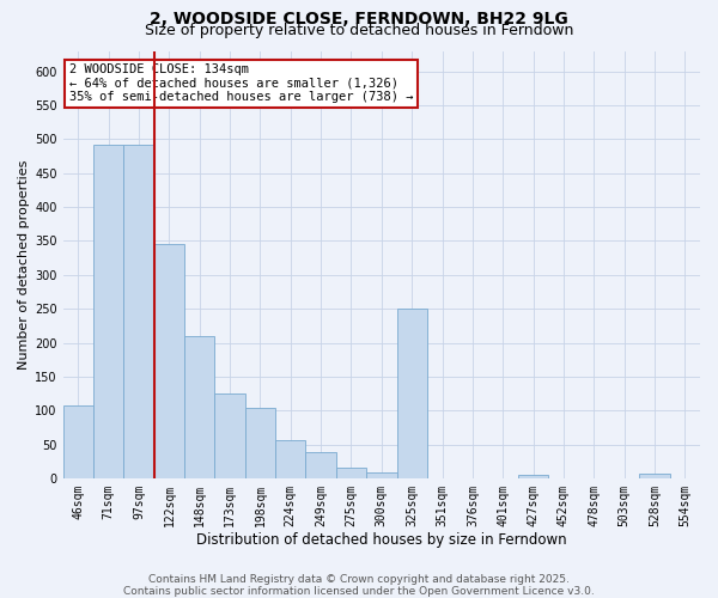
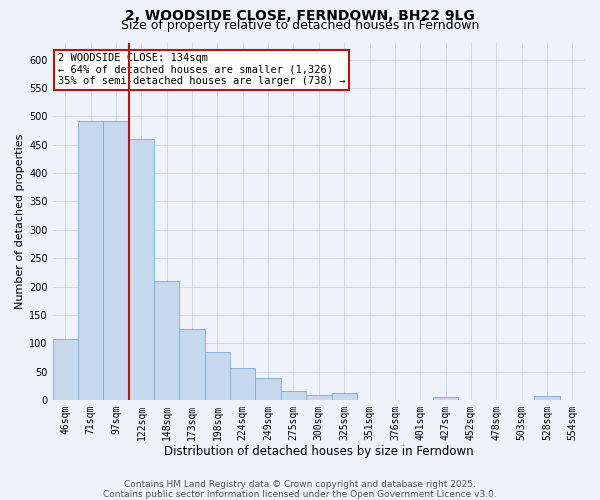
122sqm: 346 -> 460
198sqm: 104 -> 85
325sqm: 250 -> 12
